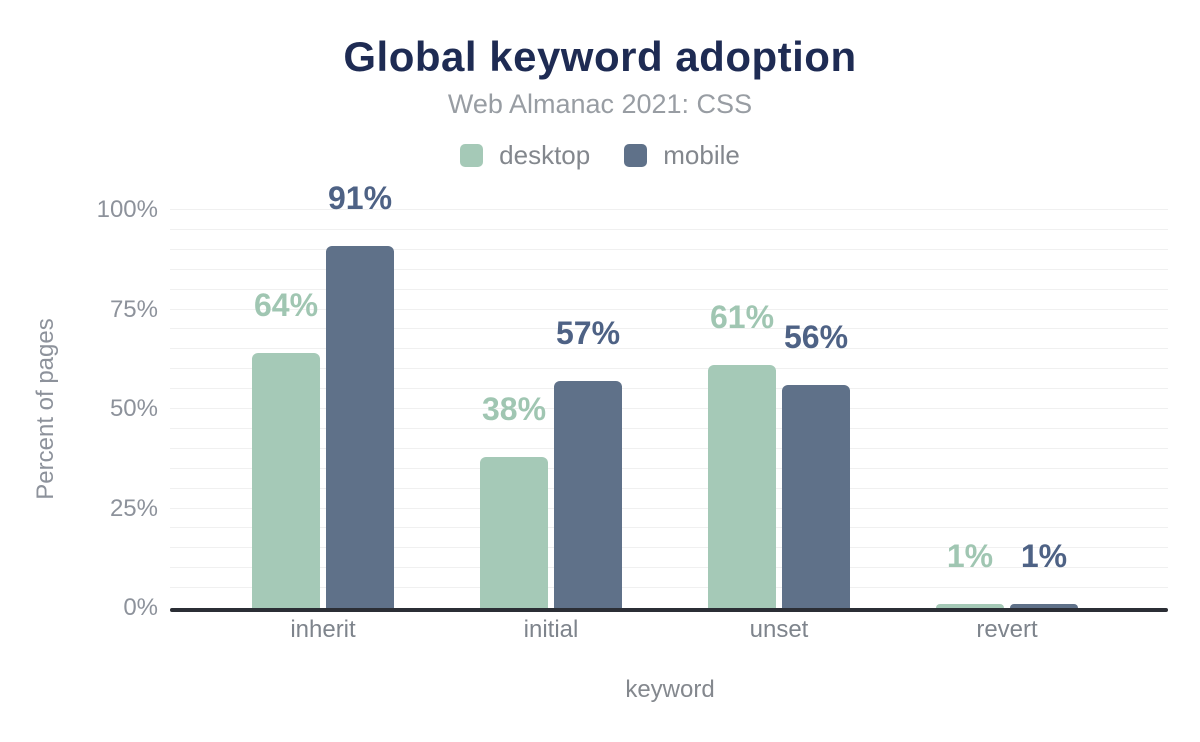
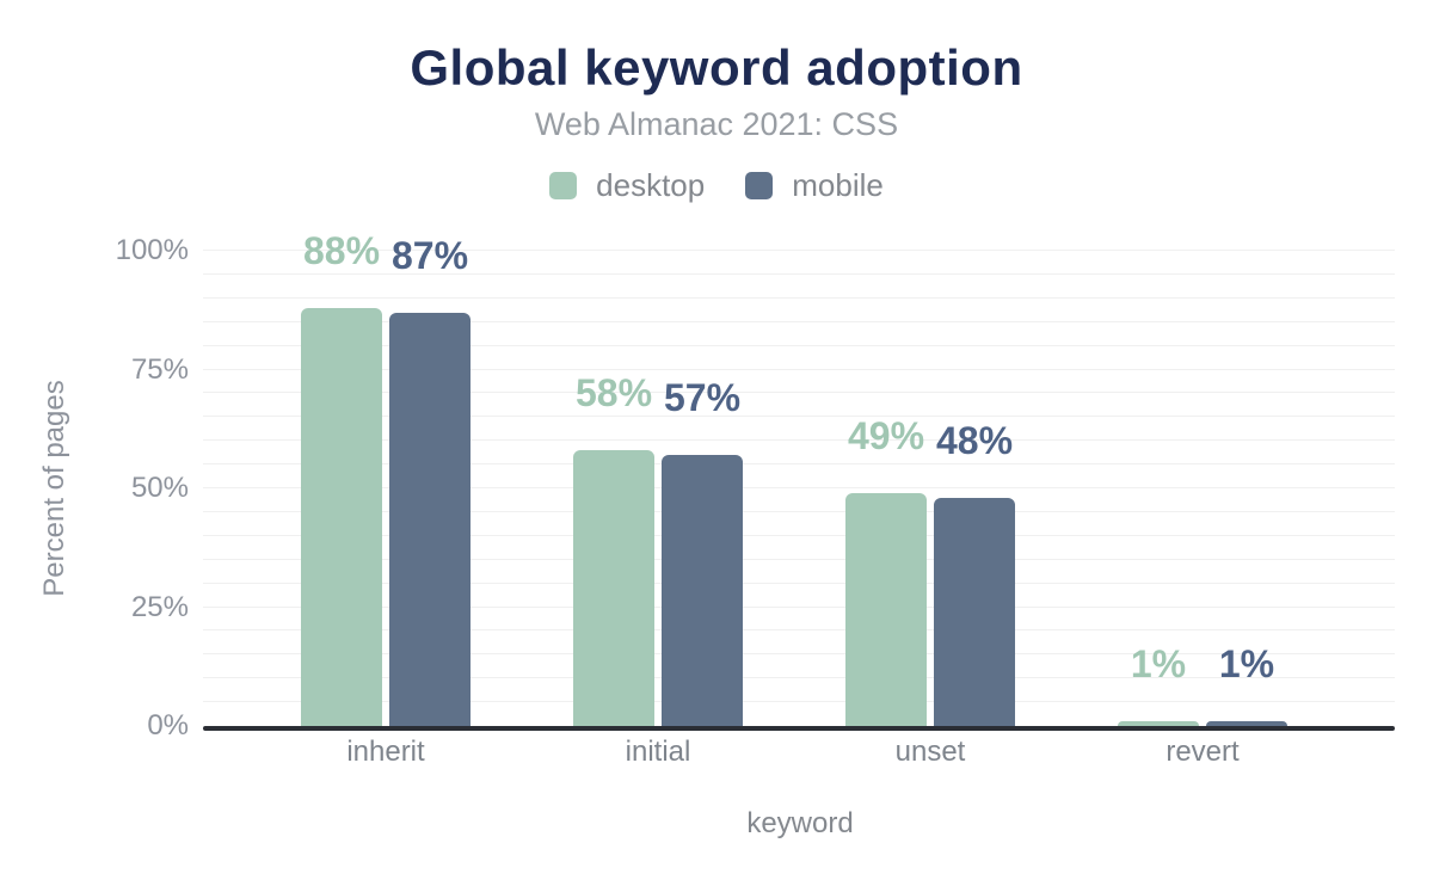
desktop/inherit: 64% -> 88%
mobile/inherit: 91% -> 87%
desktop/initial: 38% -> 58%
desktop/unset: 61% -> 49%
mobile/unset: 56% -> 48%
